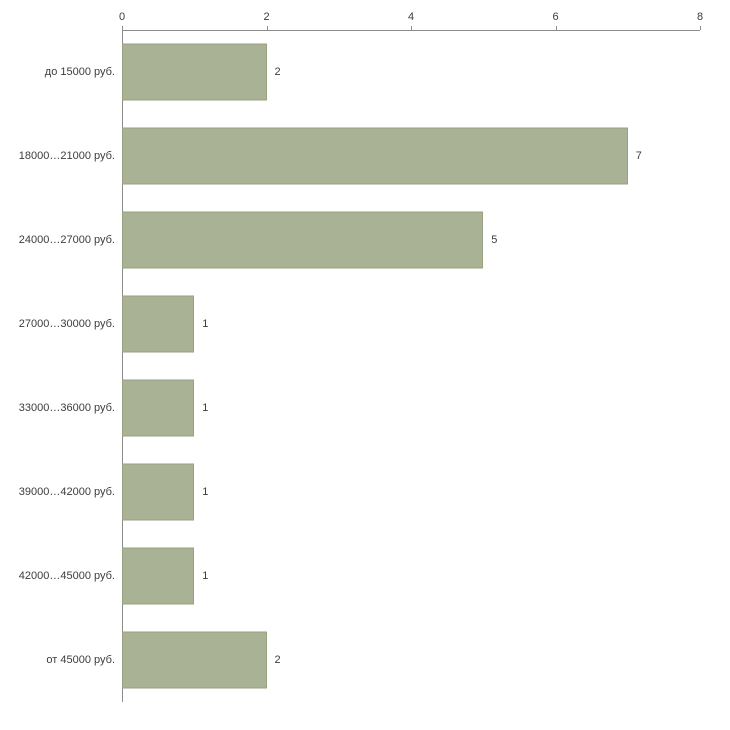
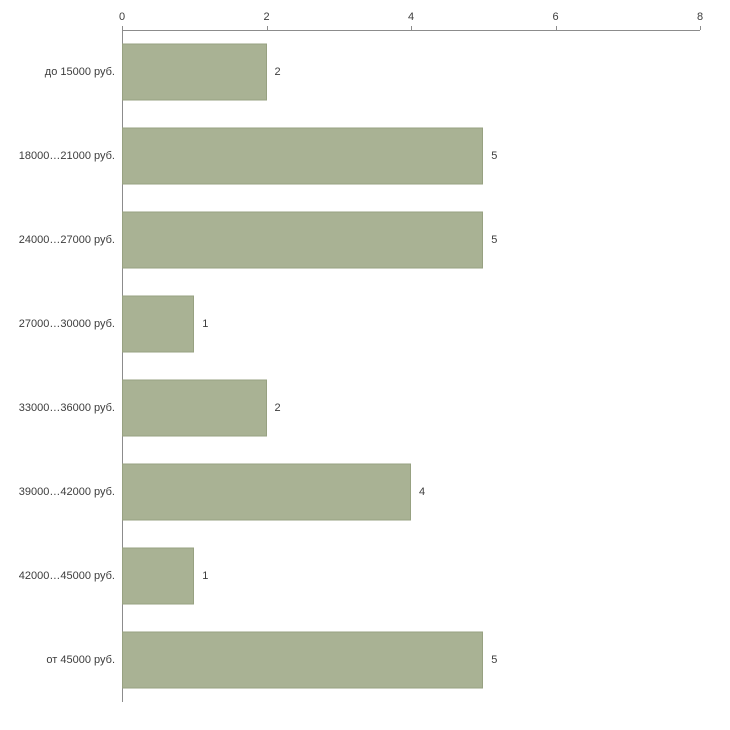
18000…21000 руб.: 7 -> 5
33000…36000 руб.: 1 -> 2
39000…42000 руб.: 1 -> 4
от 45000 руб.: 2 -> 5
